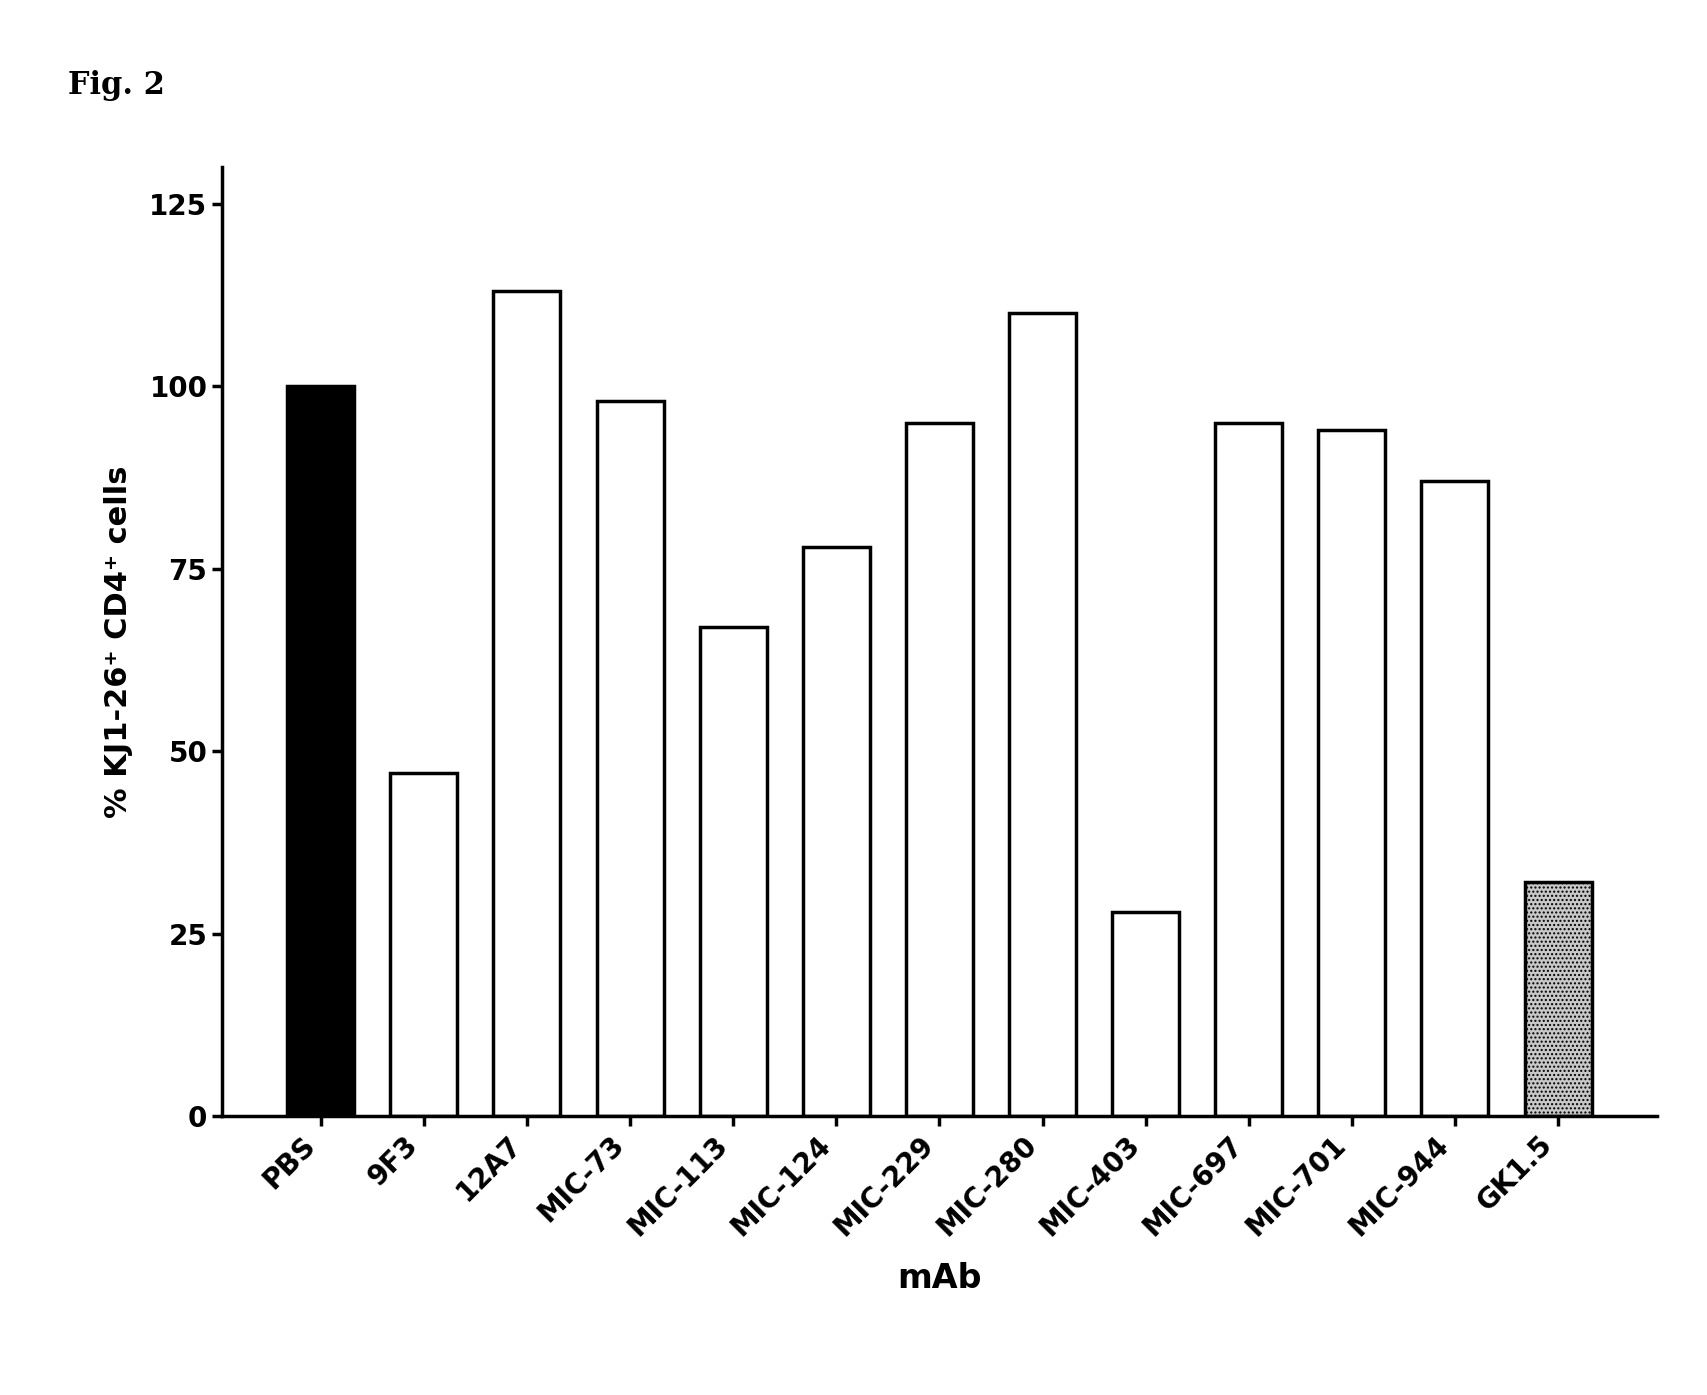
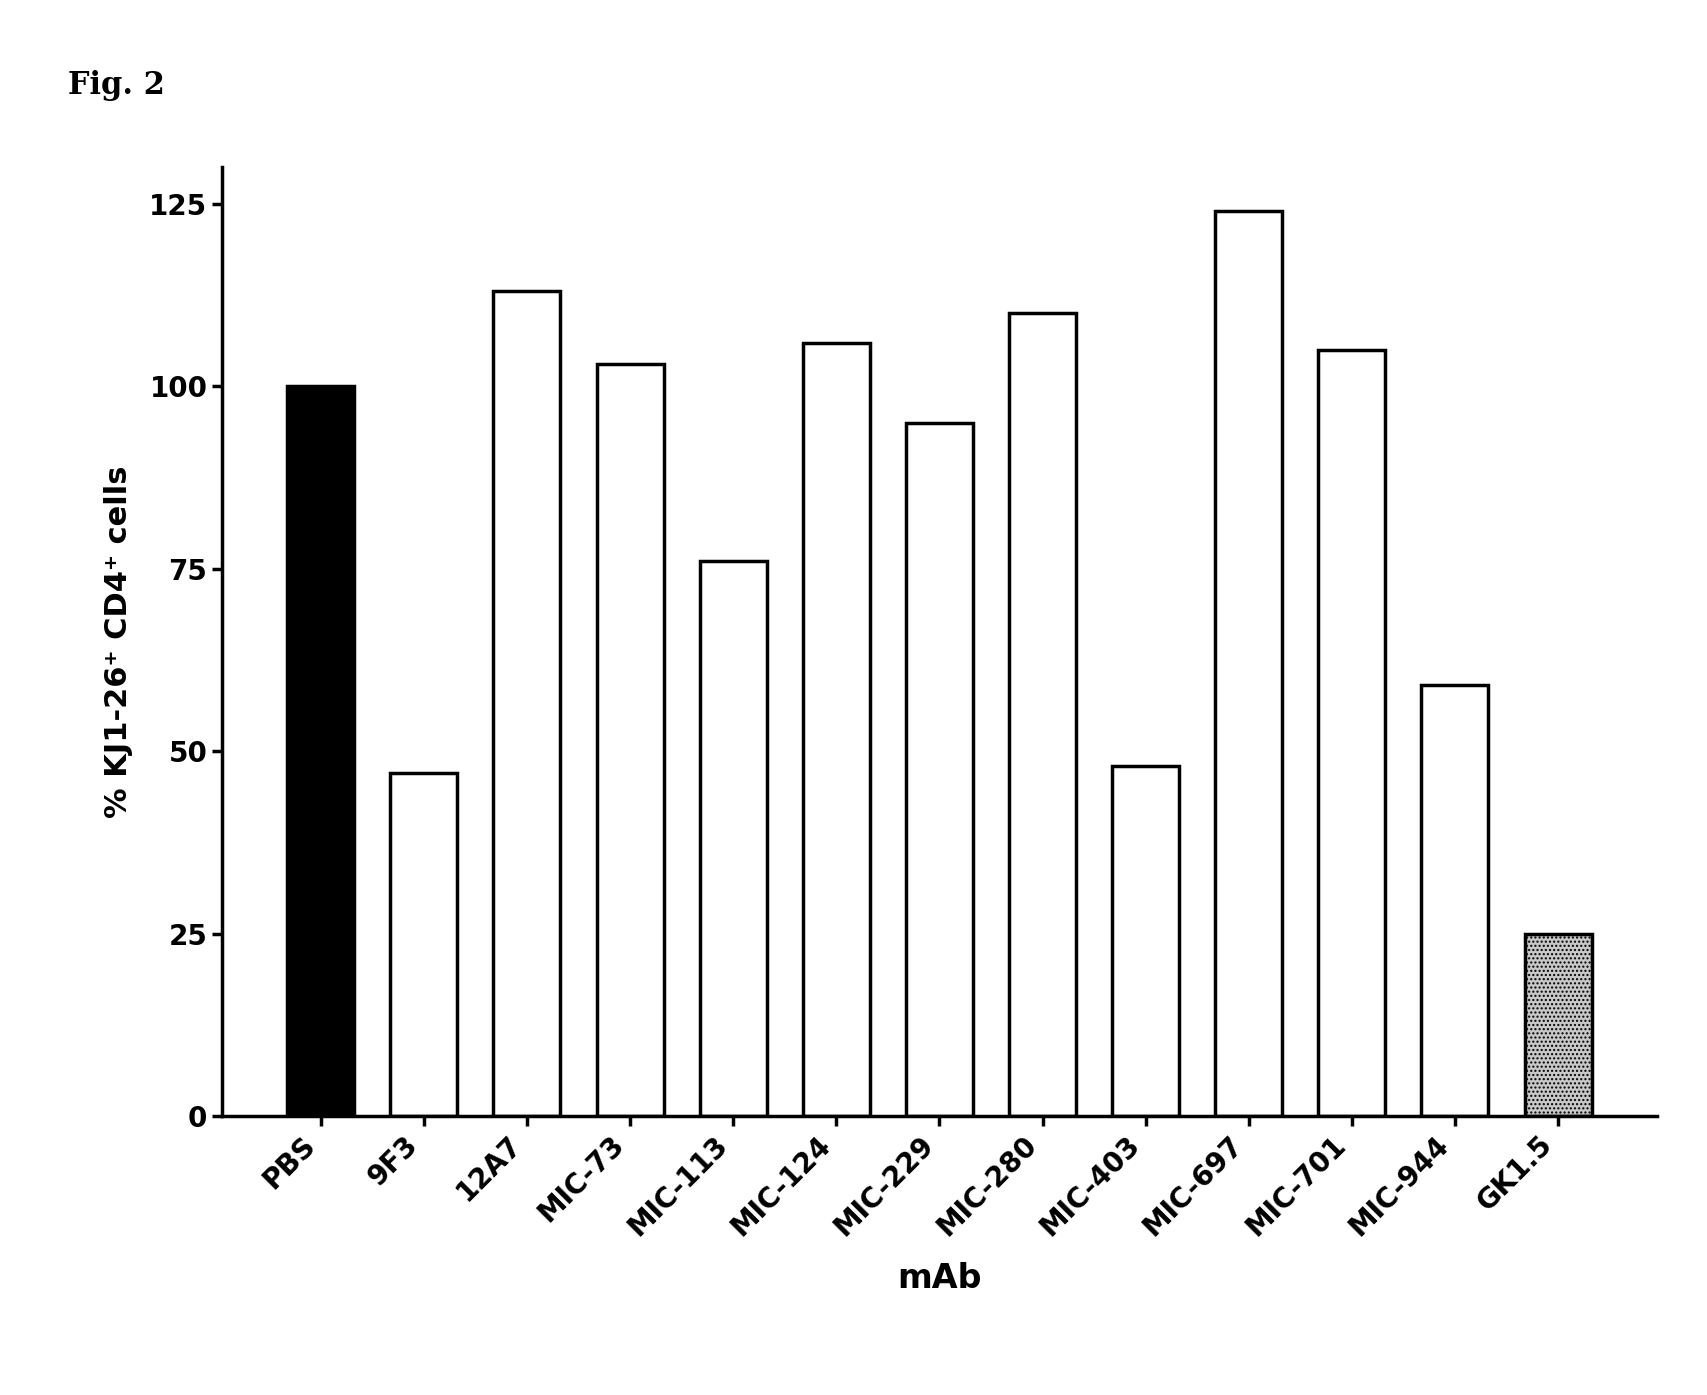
MIC-73: 98 -> 103
MIC-113: 67 -> 76
MIC-124: 78 -> 106
MIC-403: 28 -> 48
MIC-697: 95 -> 124
MIC-701: 94 -> 105
MIC-944: 87 -> 59
GK1.5: 32 -> 25
